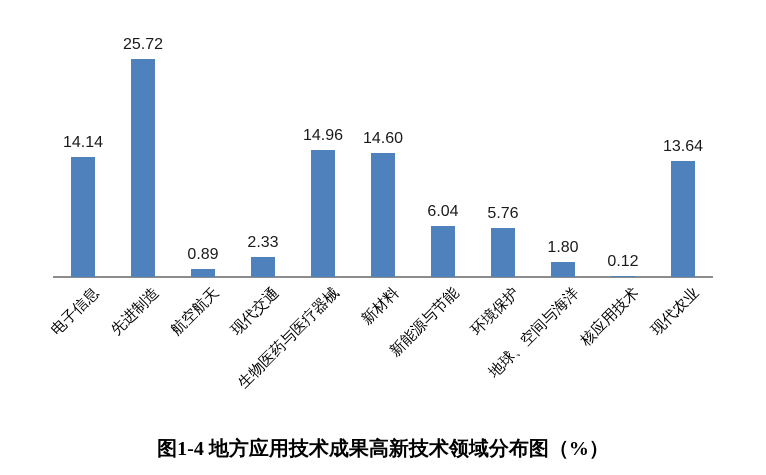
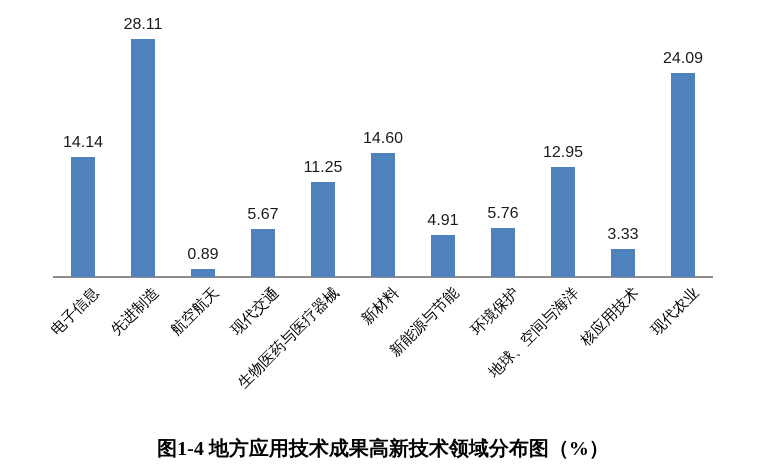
先进制造: 25.72 -> 28.11
现代交通: 2.33 -> 5.67
生物医药与医疗器械: 14.96 -> 11.25
新能源与节能: 6.04 -> 4.91
地球、空间与海洋: 1.80 -> 12.95
核应用技术: 0.12 -> 3.33
现代农业: 13.64 -> 24.09
